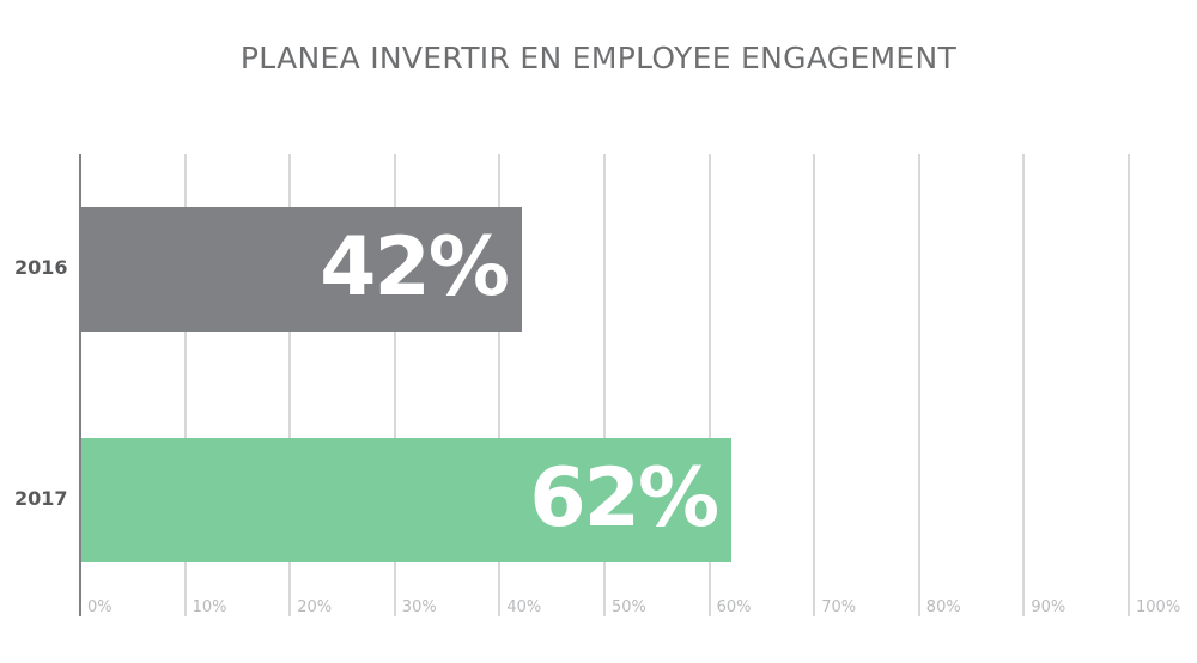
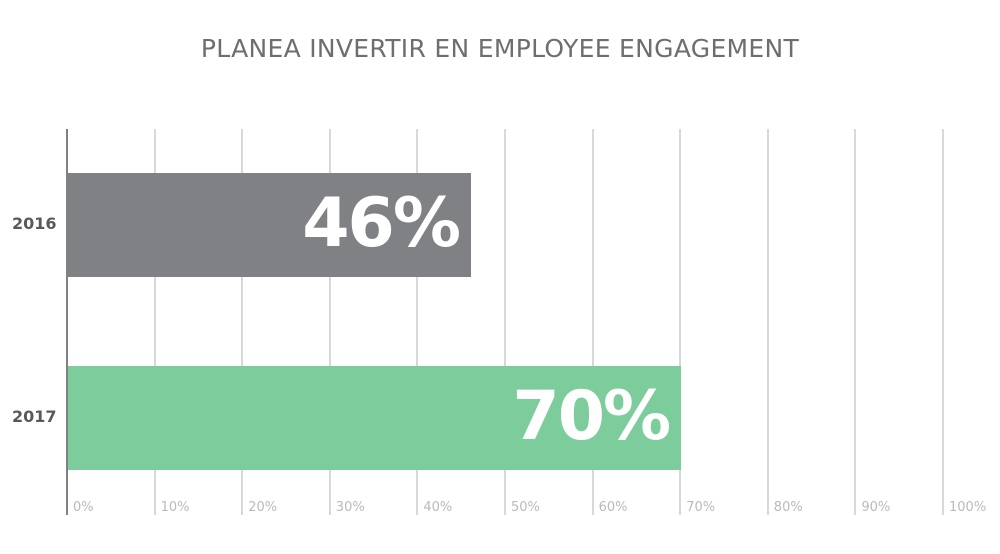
2016: 42% -> 46%
2017: 62% -> 70%
